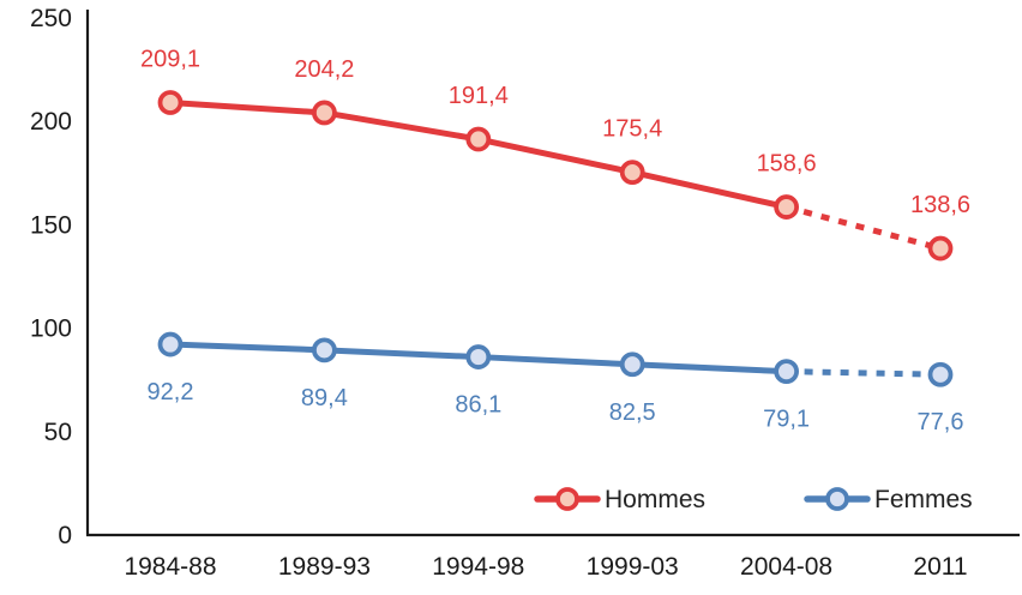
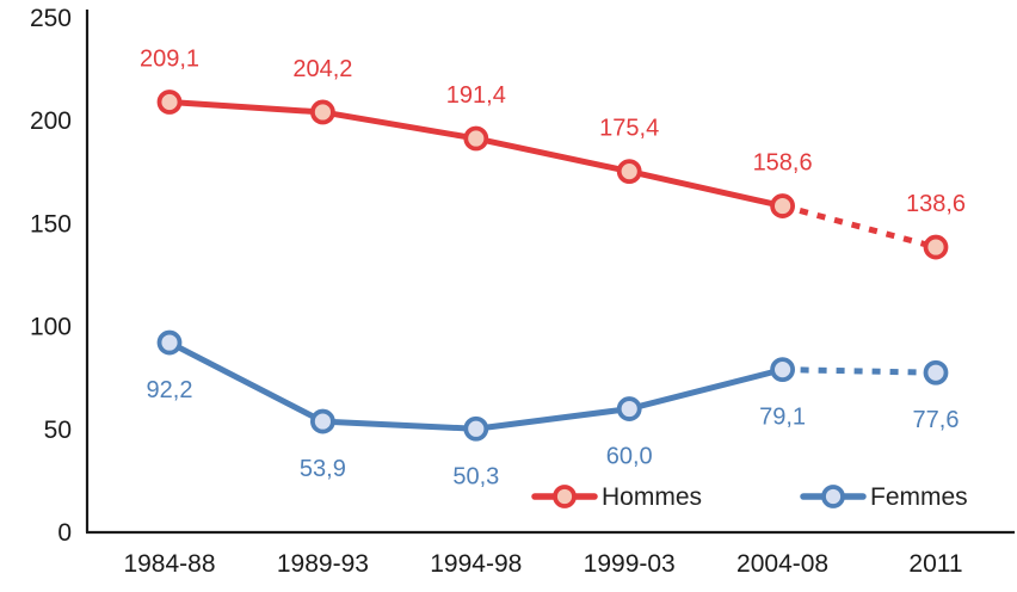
Femmes/1989-93: 89,4 -> 53,9
Femmes/1994-98: 86,1 -> 50,3
Femmes/1999-03: 82,5 -> 60,0
